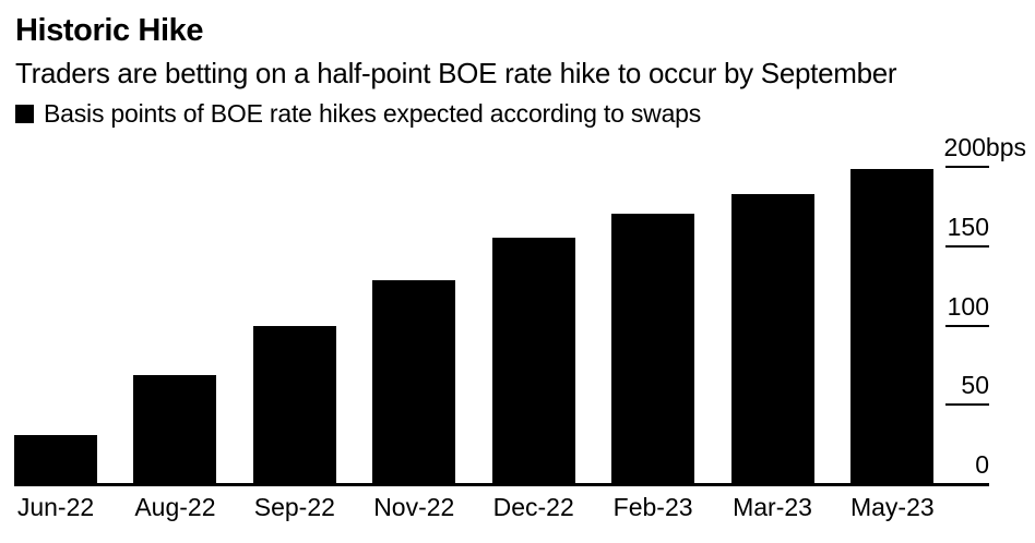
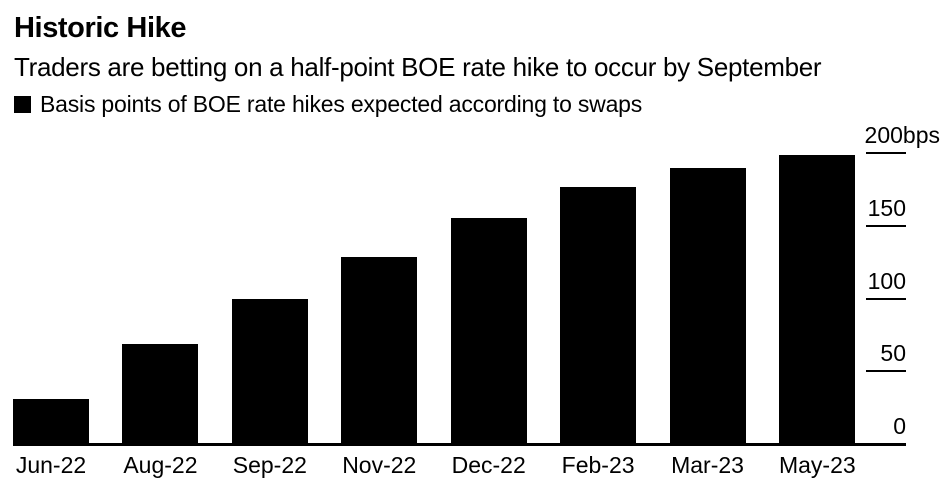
Feb-23: 170 -> 176
Mar-23: 182 -> 189
